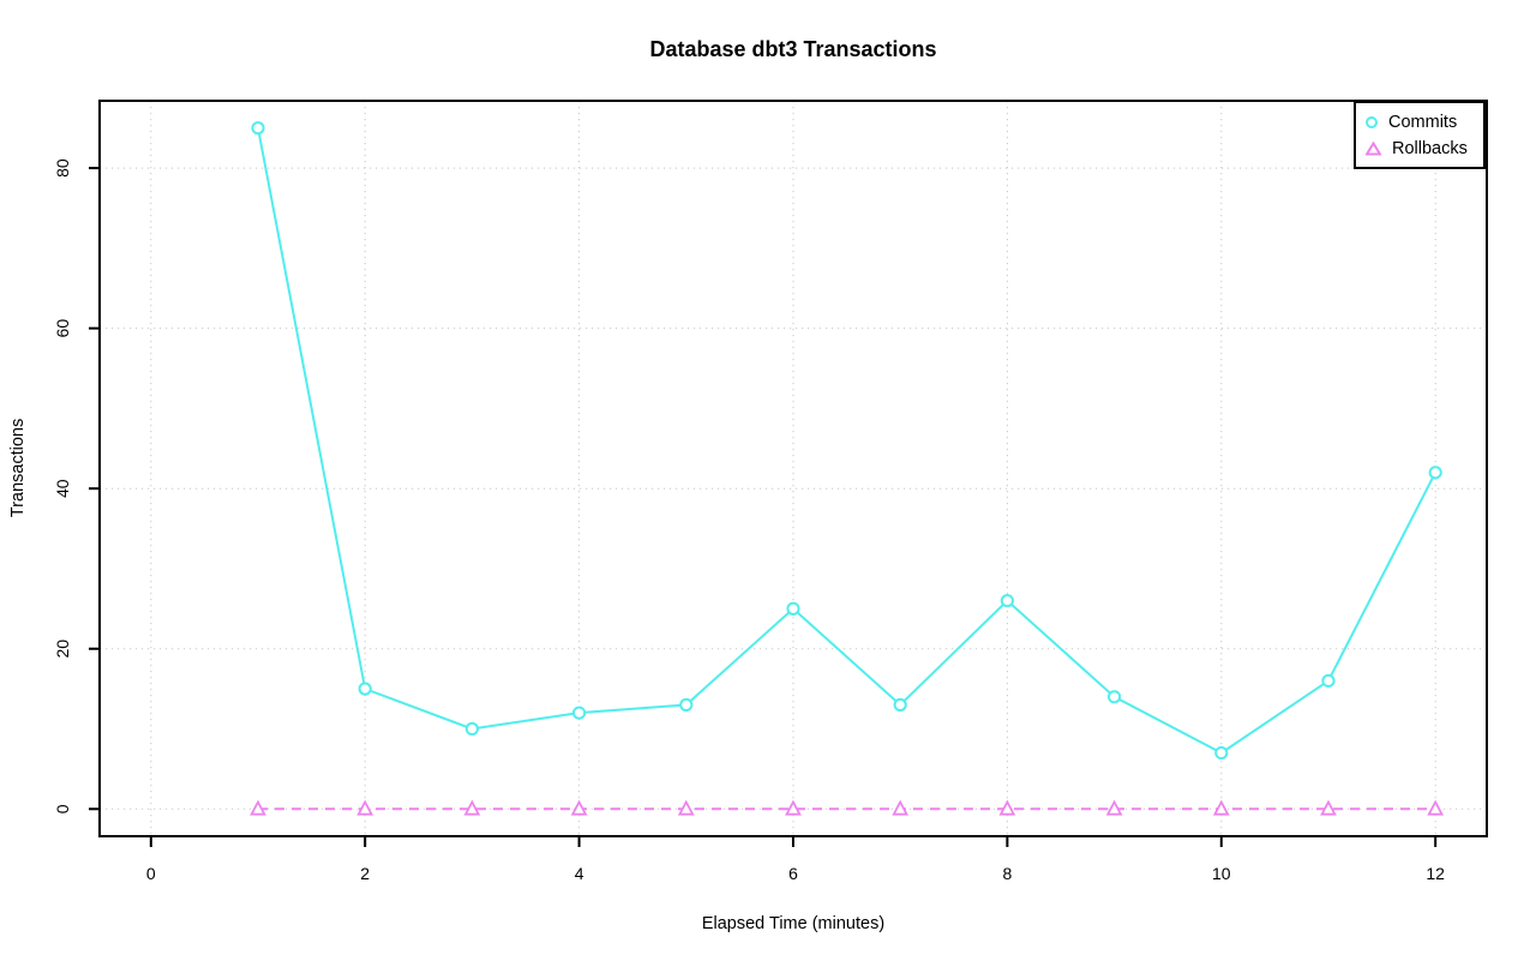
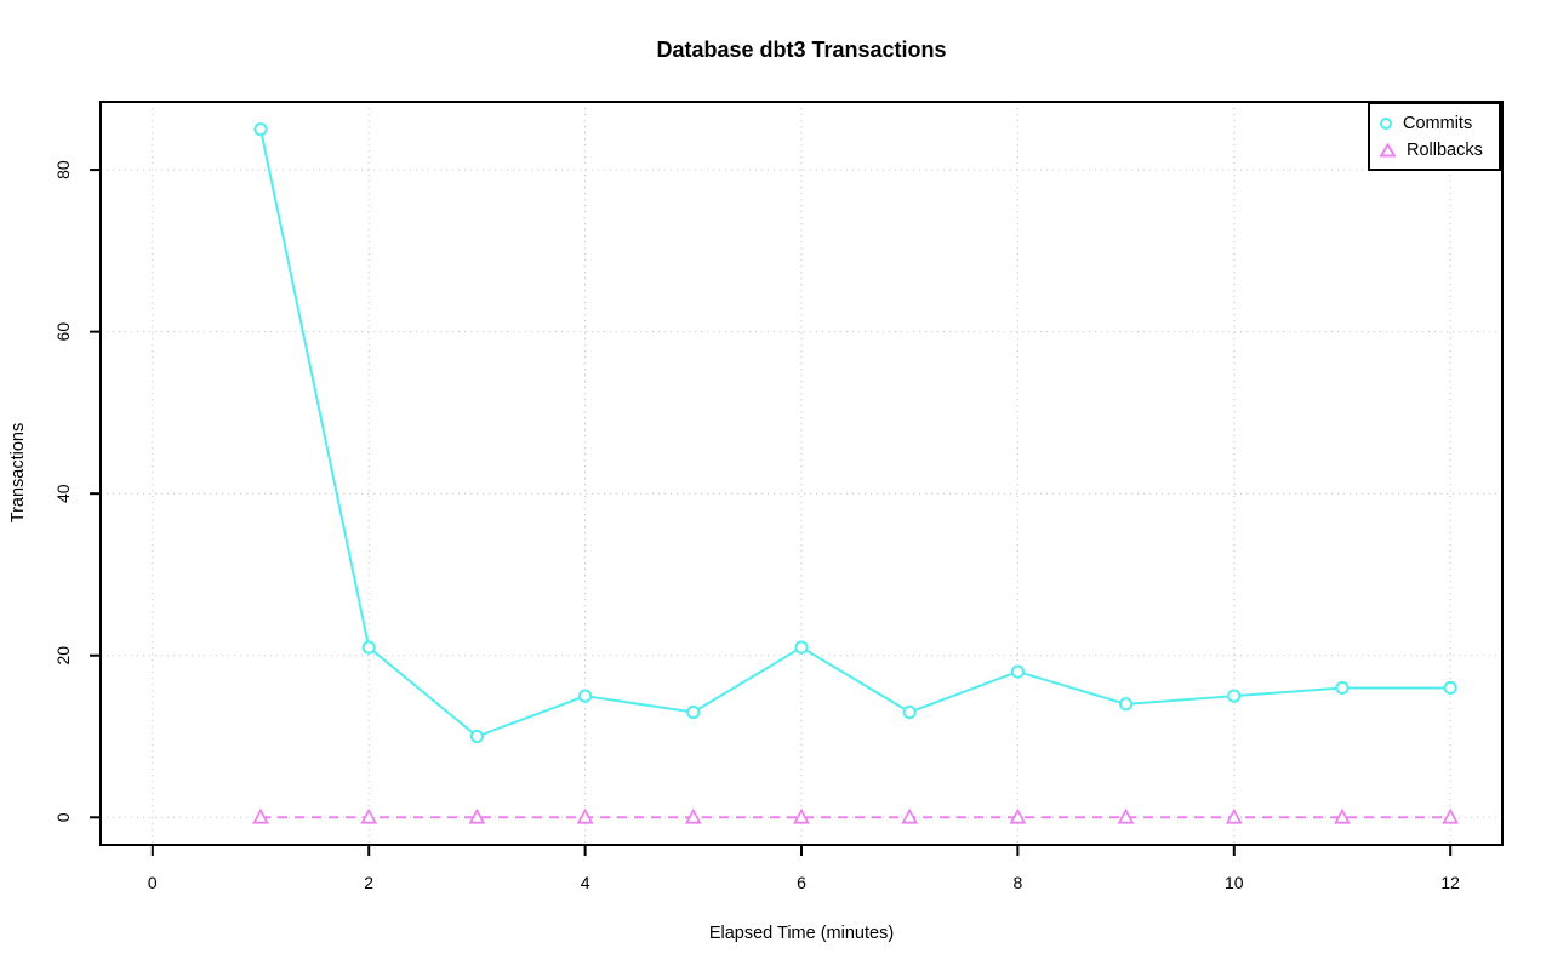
Commits/2: 15 -> 21
Commits/4: 12 -> 15
Commits/6: 25 -> 21
Commits/8: 26 -> 18
Commits/10: 7 -> 15
Commits/12: 42 -> 16
